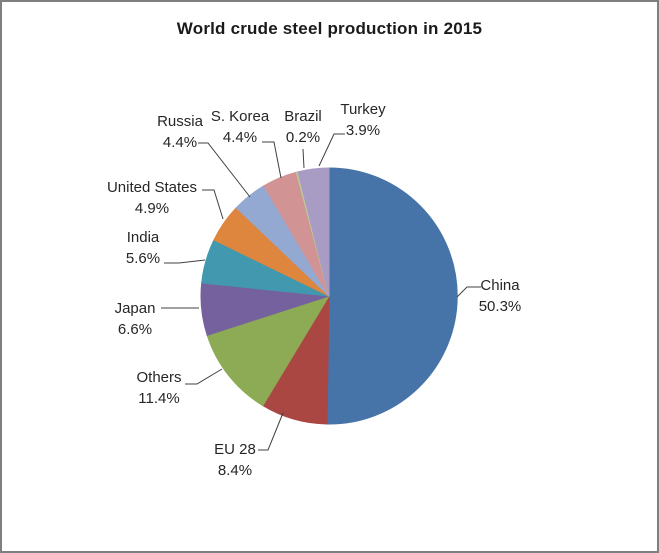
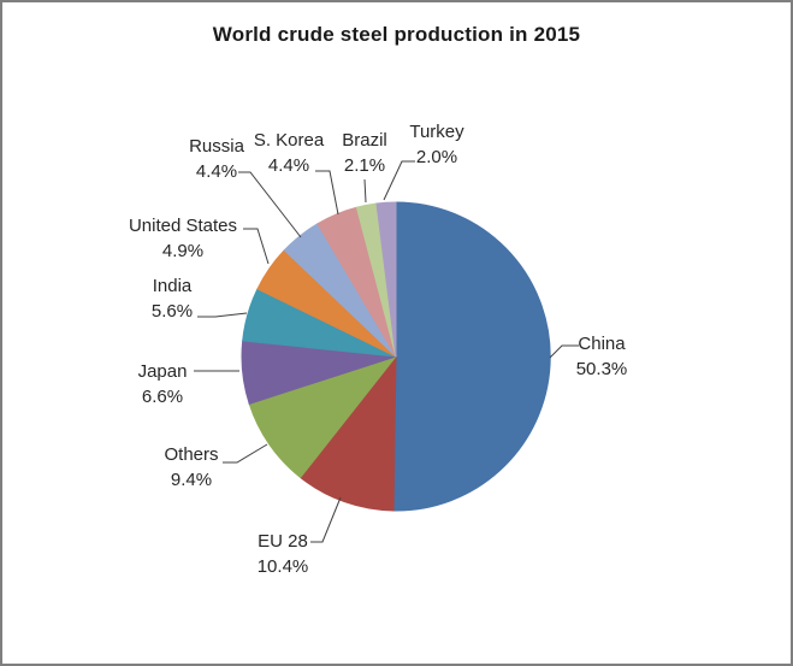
EU 28: 8.4% -> 10.4%
Others: 11.4% -> 9.4%
Brazil: 0.2% -> 2.1%
Turkey: 3.9% -> 2.0%
